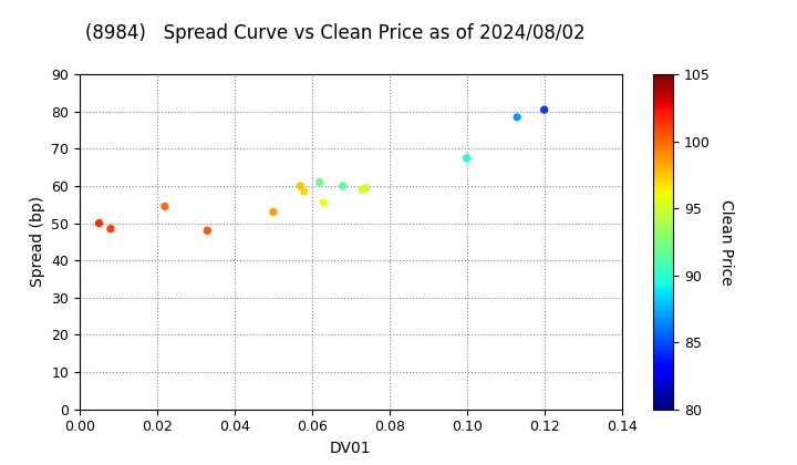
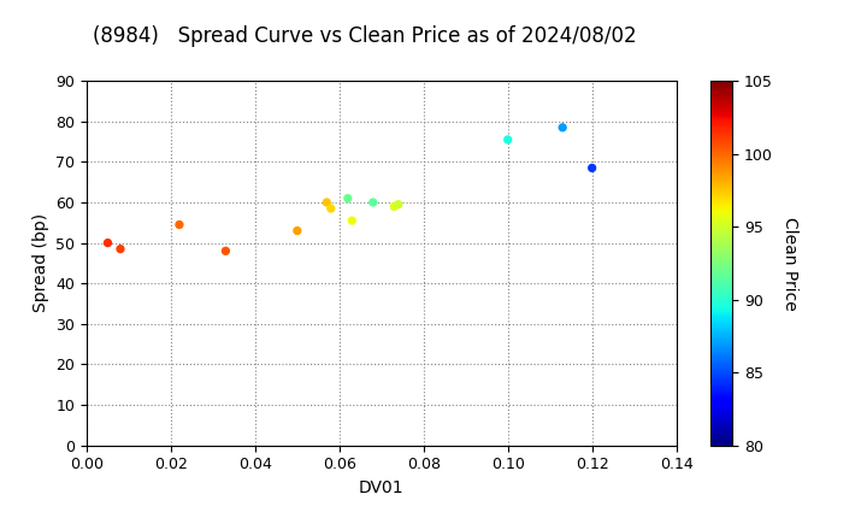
0.10: 67.5 -> 75.5
0.12: 80.5 -> 68.5
